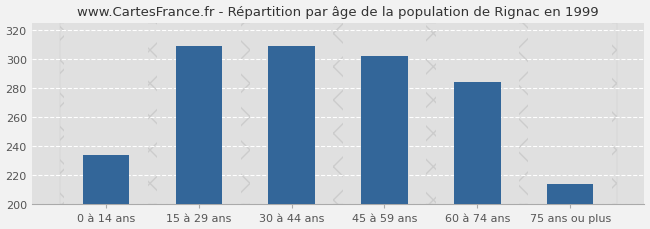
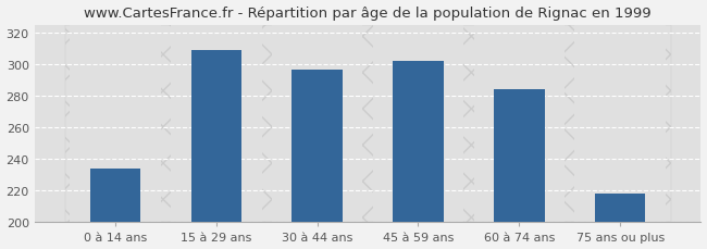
30 à 44 ans: 309 -> 297
75 ans ou plus: 214 -> 218
